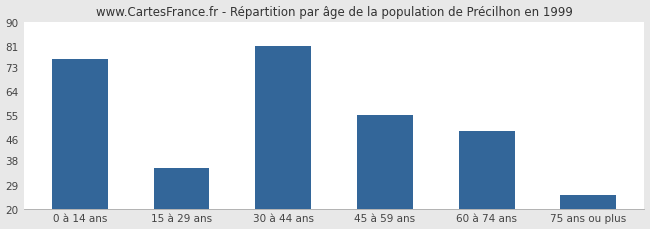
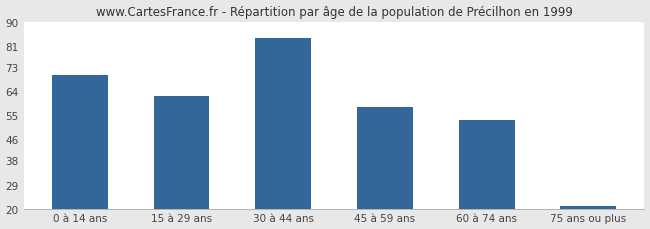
0 à 14 ans: 76 -> 70
15 à 29 ans: 35 -> 62
30 à 44 ans: 81 -> 84
45 à 59 ans: 55 -> 58
60 à 74 ans: 49 -> 53
75 ans ou plus: 25 -> 21
